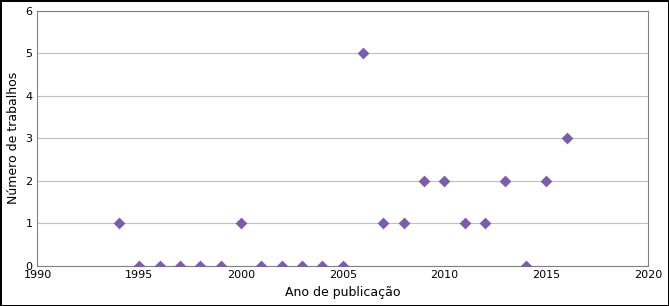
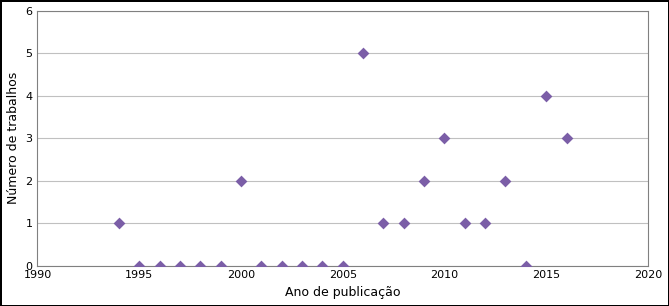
2000: 1 -> 2
2010: 2 -> 3
2015: 2 -> 4
